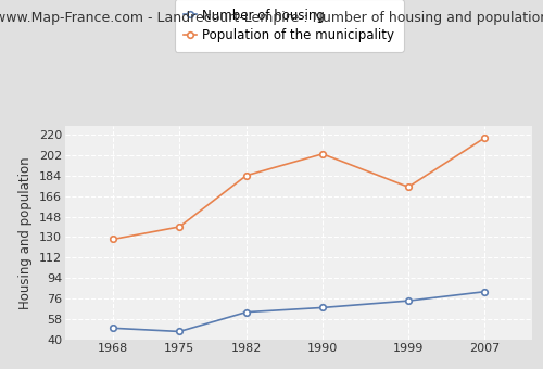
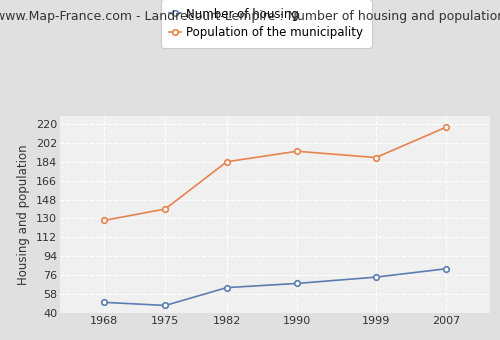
Population of the municipality/1990: 203 -> 194
Population of the municipality/1999: 174 -> 188
